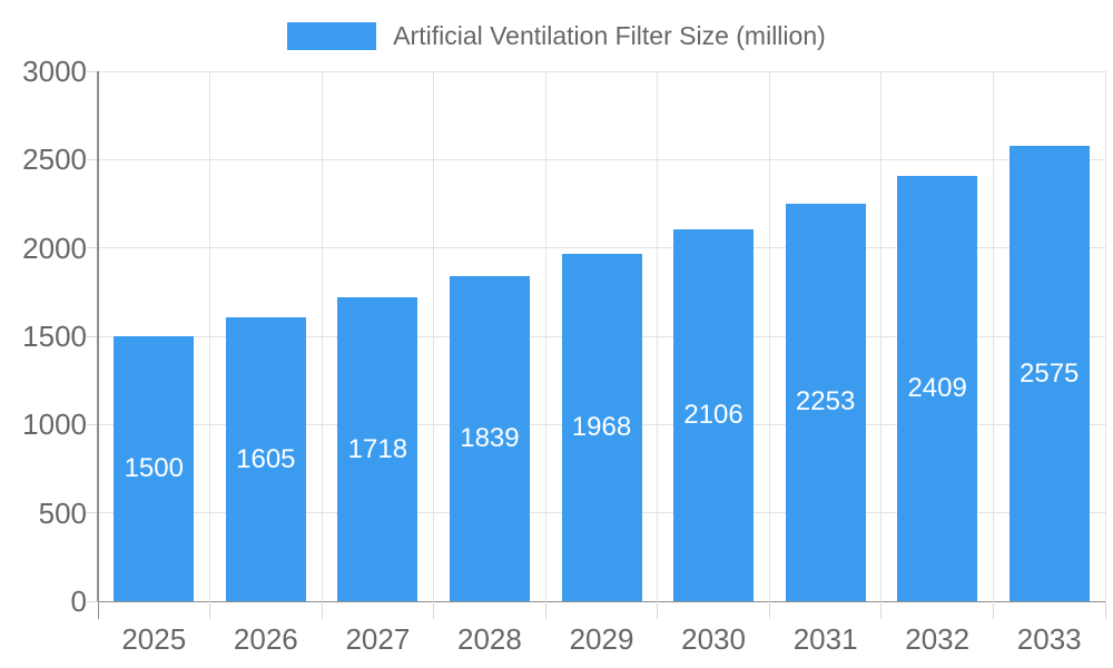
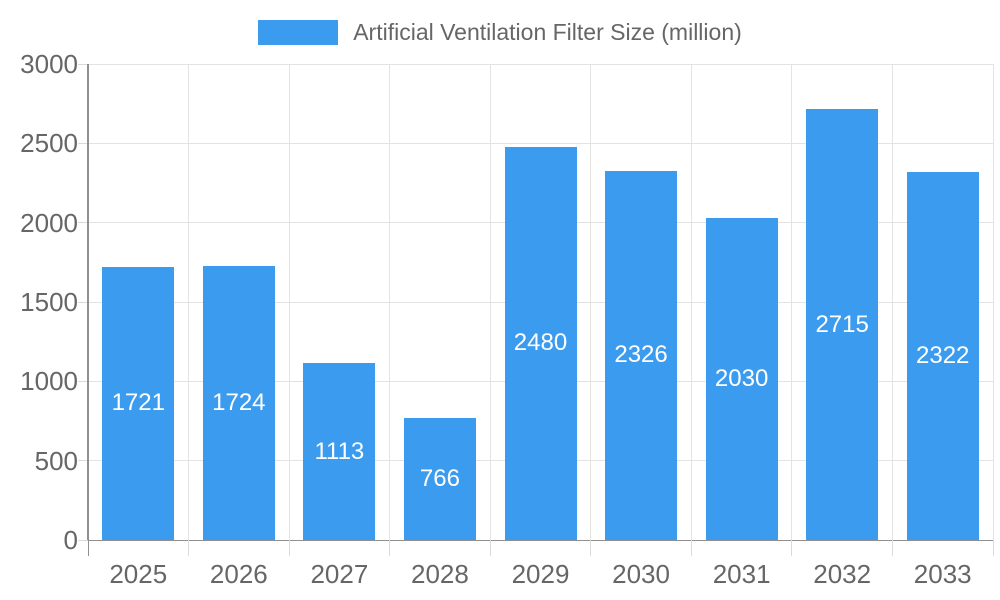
2025: 1500 -> 1721
2026: 1605 -> 1724
2027: 1718 -> 1113
2028: 1839 -> 766
2029: 1968 -> 2480
2030: 2106 -> 2326
2031: 2253 -> 2030
2032: 2409 -> 2715
2033: 2575 -> 2322
